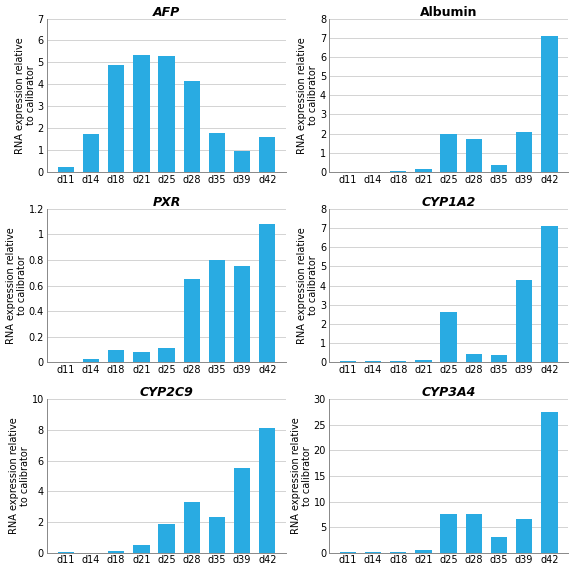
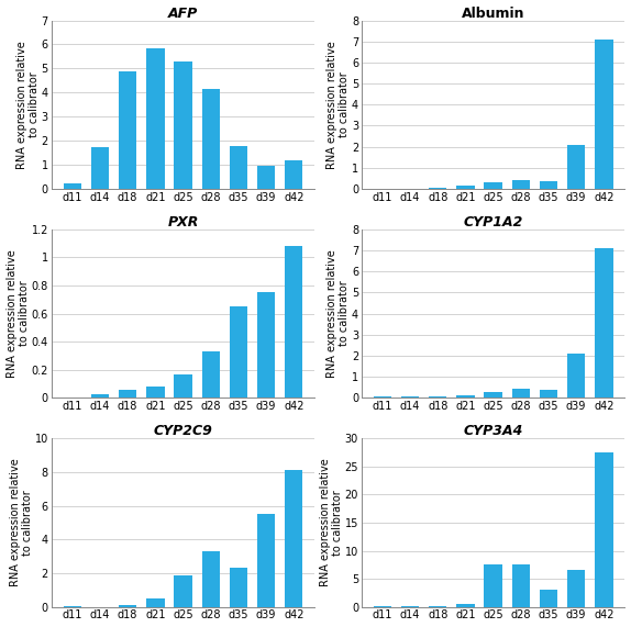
AFP/d21: 5.35 -> 5.85
AFP/d42: 1.60 -> 1.20
Albumin/d25: 2.0 -> 0.3
Albumin/d28: 1.7 -> 0.4
PXR/d18: 0.10 -> 0.06
PXR/d25: 0.11 -> 0.17
PXR/d28: 0.65 -> 0.33
PXR/d35: 0.80 -> 0.65
CYP1A2/d25: 2.6 -> 0.3
CYP1A2/d39: 4.3 -> 2.1
